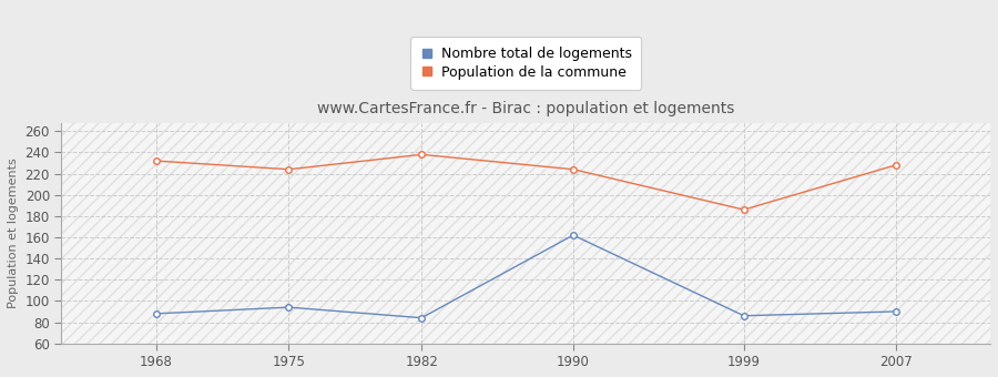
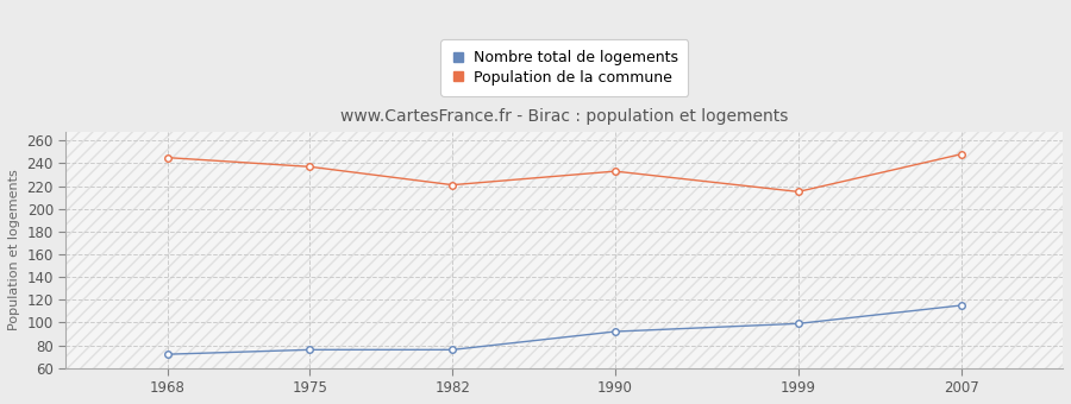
Nombre total de logements/1968: 88 -> 72
Population de la commune/1968: 232 -> 245
Nombre total de logements/1975: 94 -> 76
Population de la commune/1975: 224 -> 237
Nombre total de logements/1982: 84 -> 76
Population de la commune/1982: 238 -> 221
Nombre total de logements/1990: 162 -> 92
Population de la commune/1990: 224 -> 233
Nombre total de logements/1999: 86 -> 99
Population de la commune/1999: 186 -> 215
Nombre total de logements/2007: 90 -> 115
Population de la commune/2007: 228 -> 248
